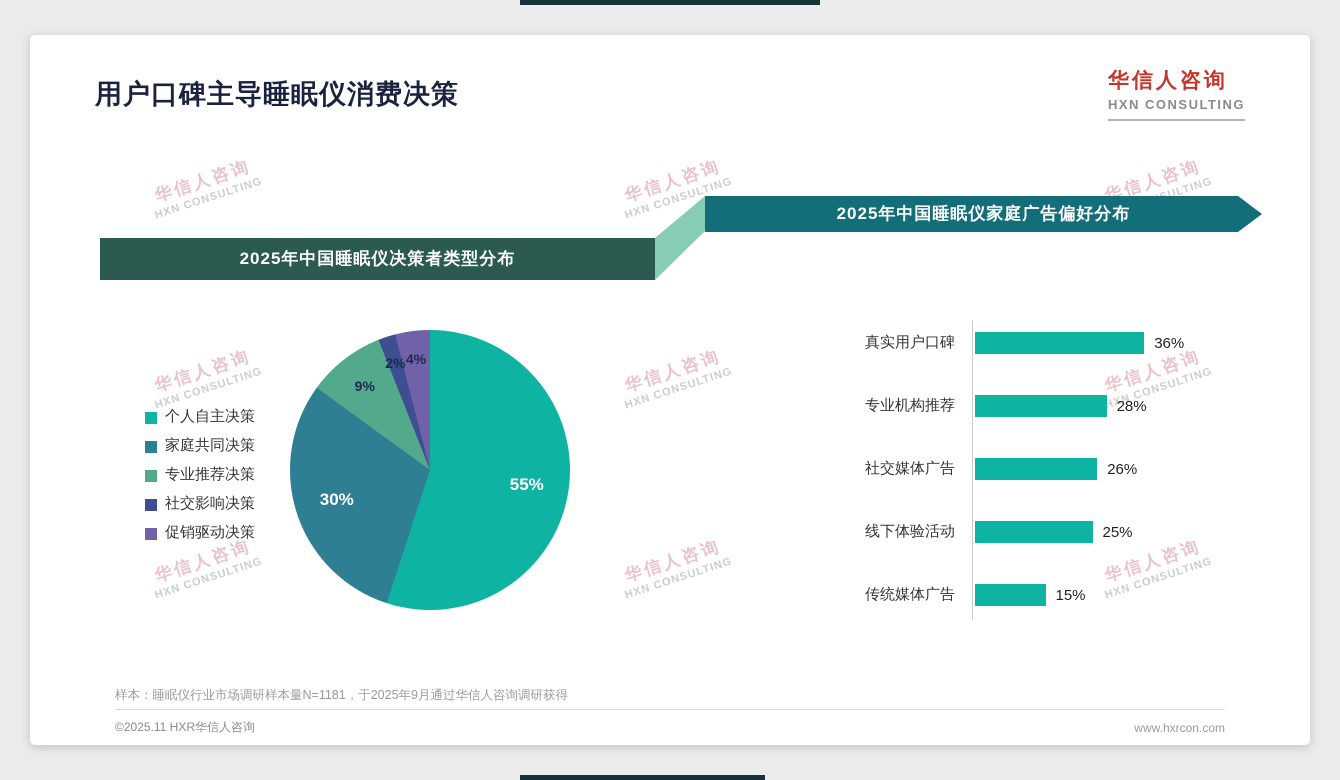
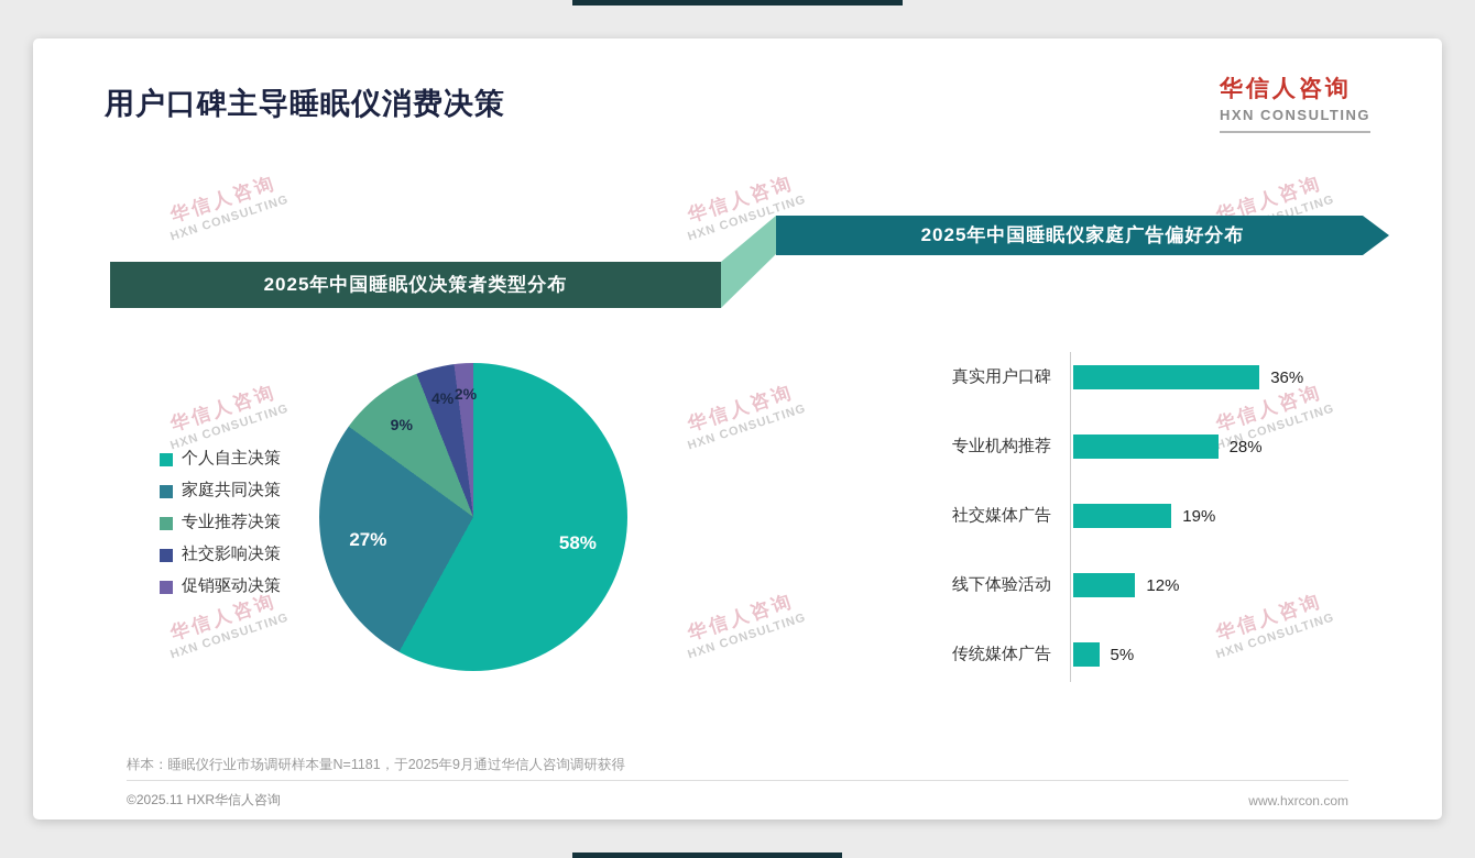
2025年中国睡眠仪决策者类型分布/个人自主决策: 55% -> 58%
2025年中国睡眠仪决策者类型分布/家庭共同决策: 30% -> 27%
2025年中国睡眠仪决策者类型分布/社交影响决策: 2% -> 4%
2025年中国睡眠仪决策者类型分布/促销驱动决策: 4% -> 2%
2025年中国睡眠仪家庭广告偏好分布/社交媒体广告: 26% -> 19%
2025年中国睡眠仪家庭广告偏好分布/线下体验活动: 25% -> 12%
2025年中国睡眠仪家庭广告偏好分布/传统媒体广告: 15% -> 5%
